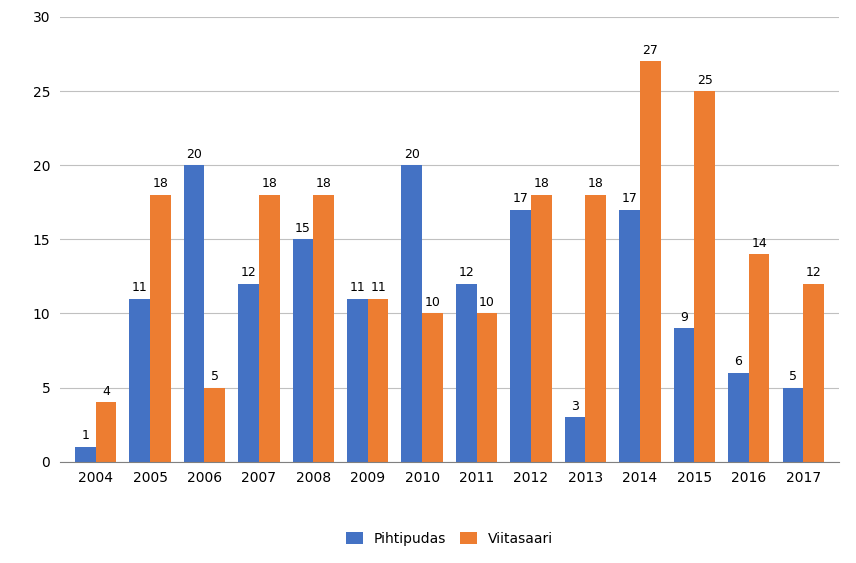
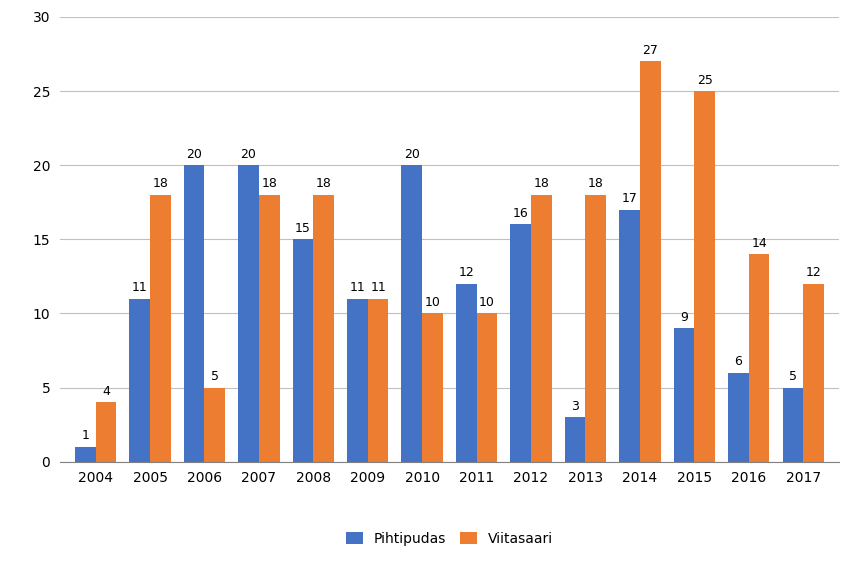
Pihtipudas/2007: 12 -> 20
Pihtipudas/2012: 17 -> 16
